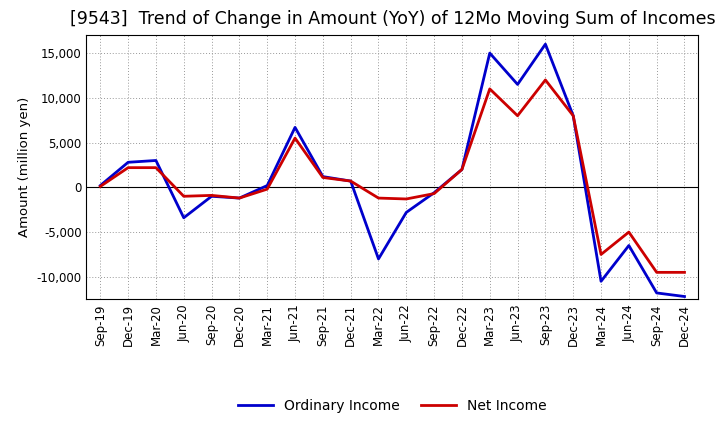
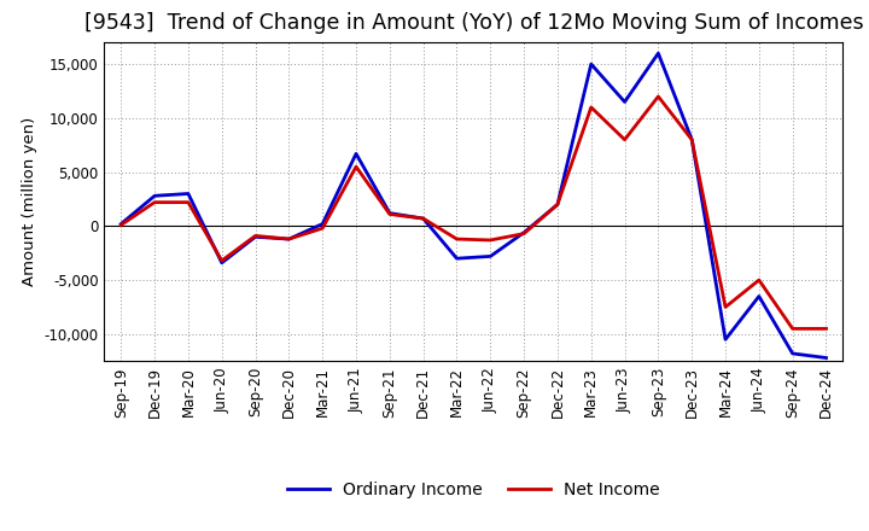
Net Income/Jun-20: -1,000 -> -3,200
Ordinary Income/Mar-22: -8,000 -> -3,000
